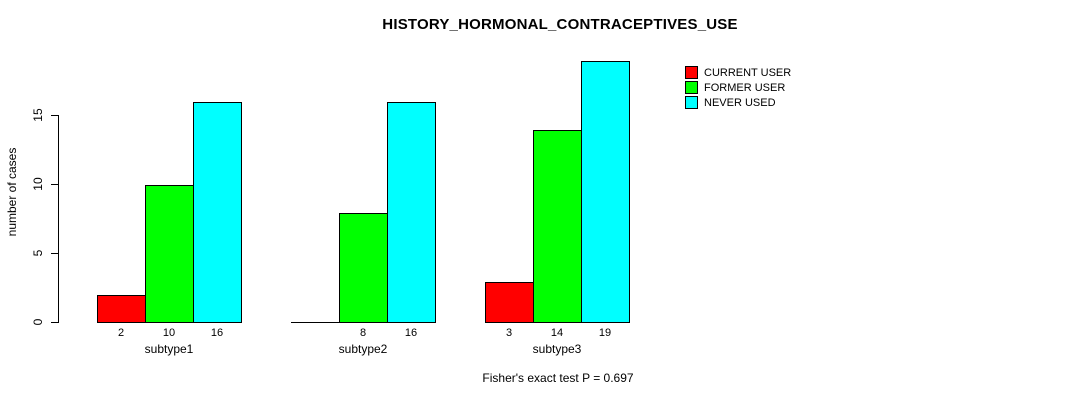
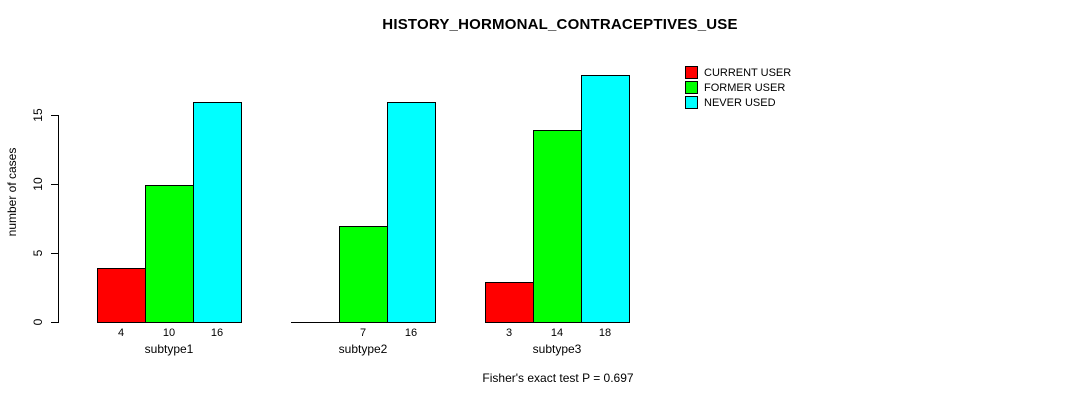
CURRENT USER/subtype1: 2 -> 4
FORMER USER/subtype2: 8 -> 7
NEVER USED/subtype3: 19 -> 18
